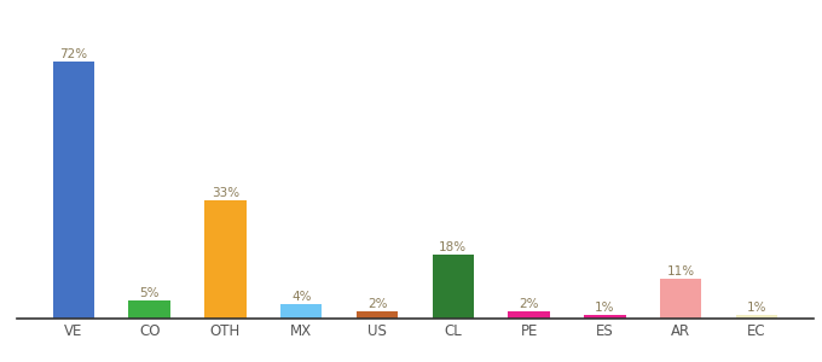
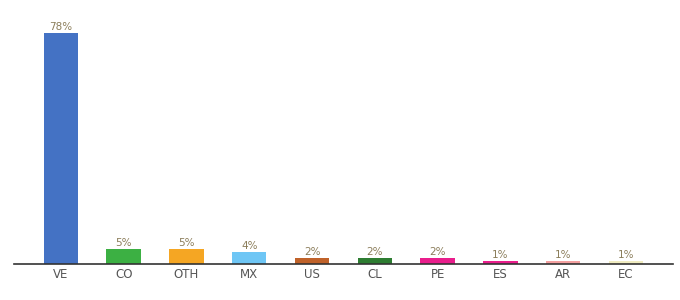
VE: 72% -> 78%
OTH: 33% -> 5%
CL: 18% -> 2%
AR: 11% -> 1%
